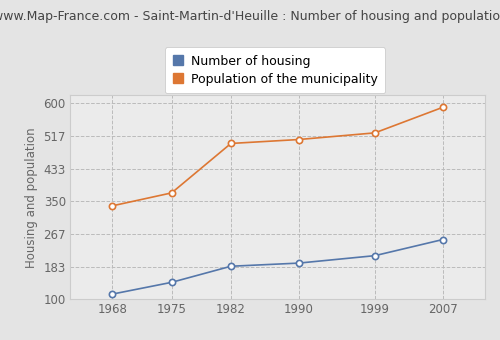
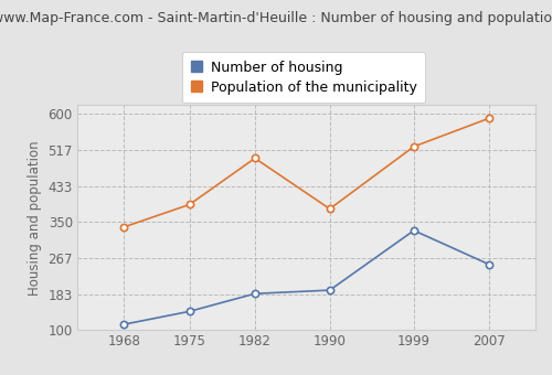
Population of the municipality/1975: 371 -> 390
Population of the municipality/1990: 507 -> 380
Number of housing/1999: 211 -> 330
